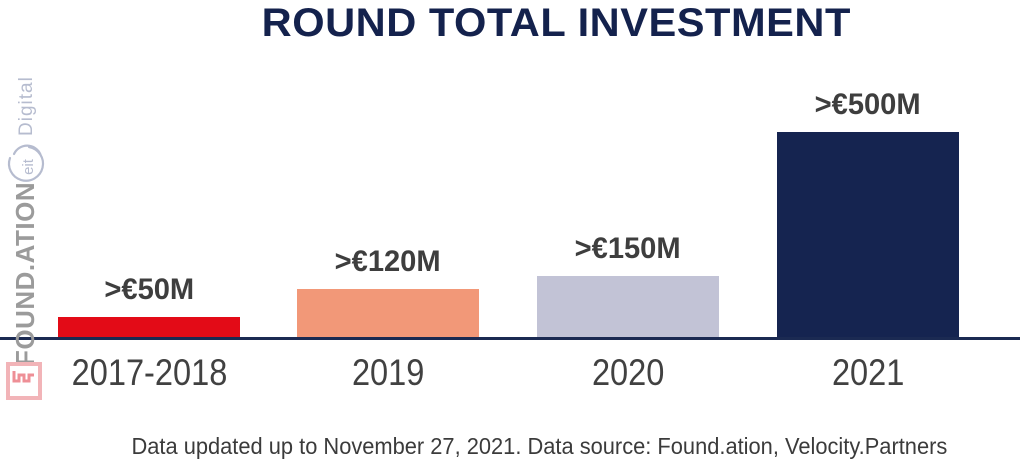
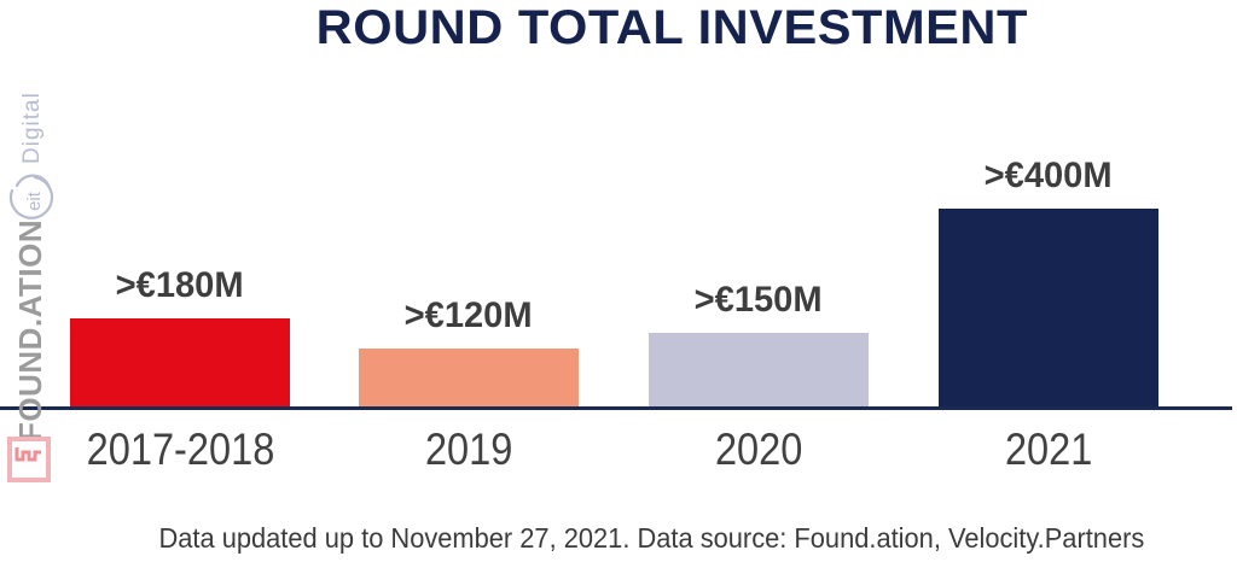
2017-2018: 50 -> 180
2021: 500 -> 400
